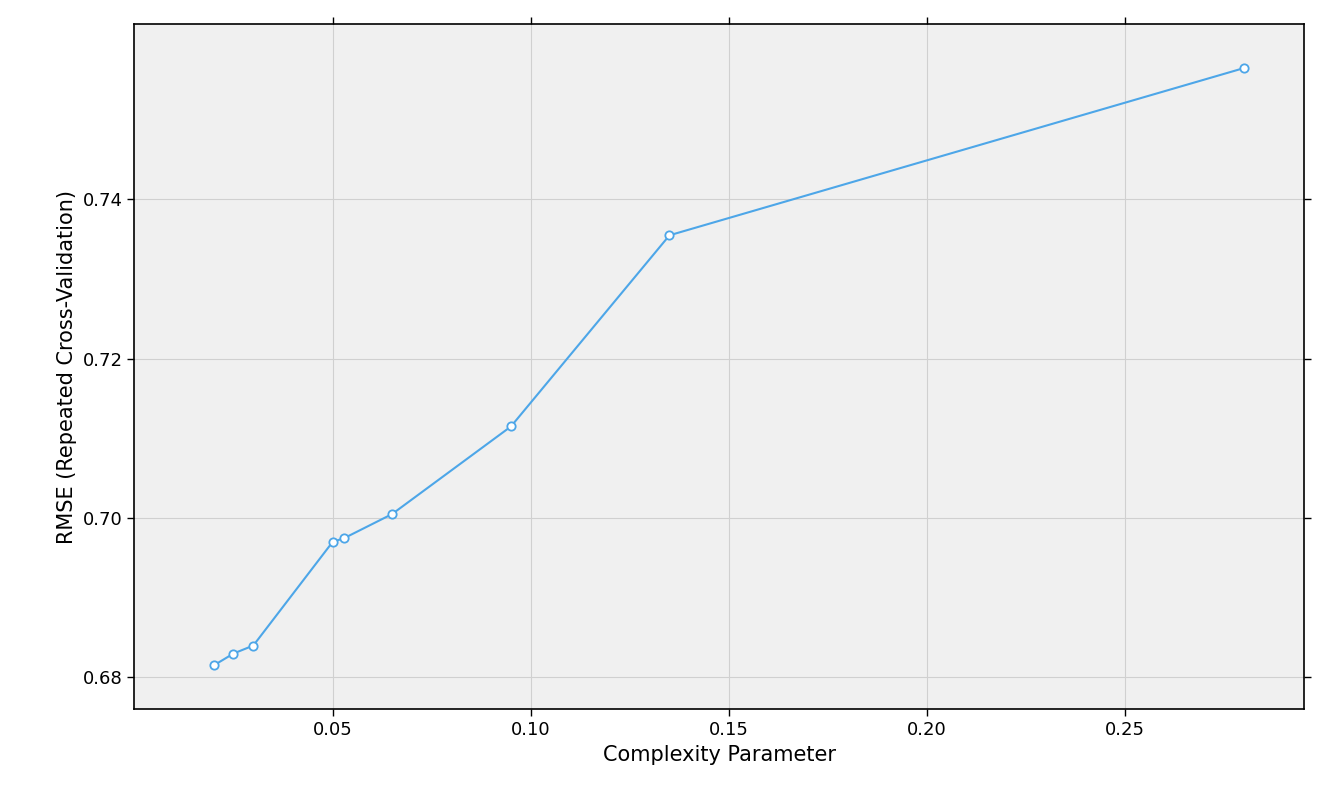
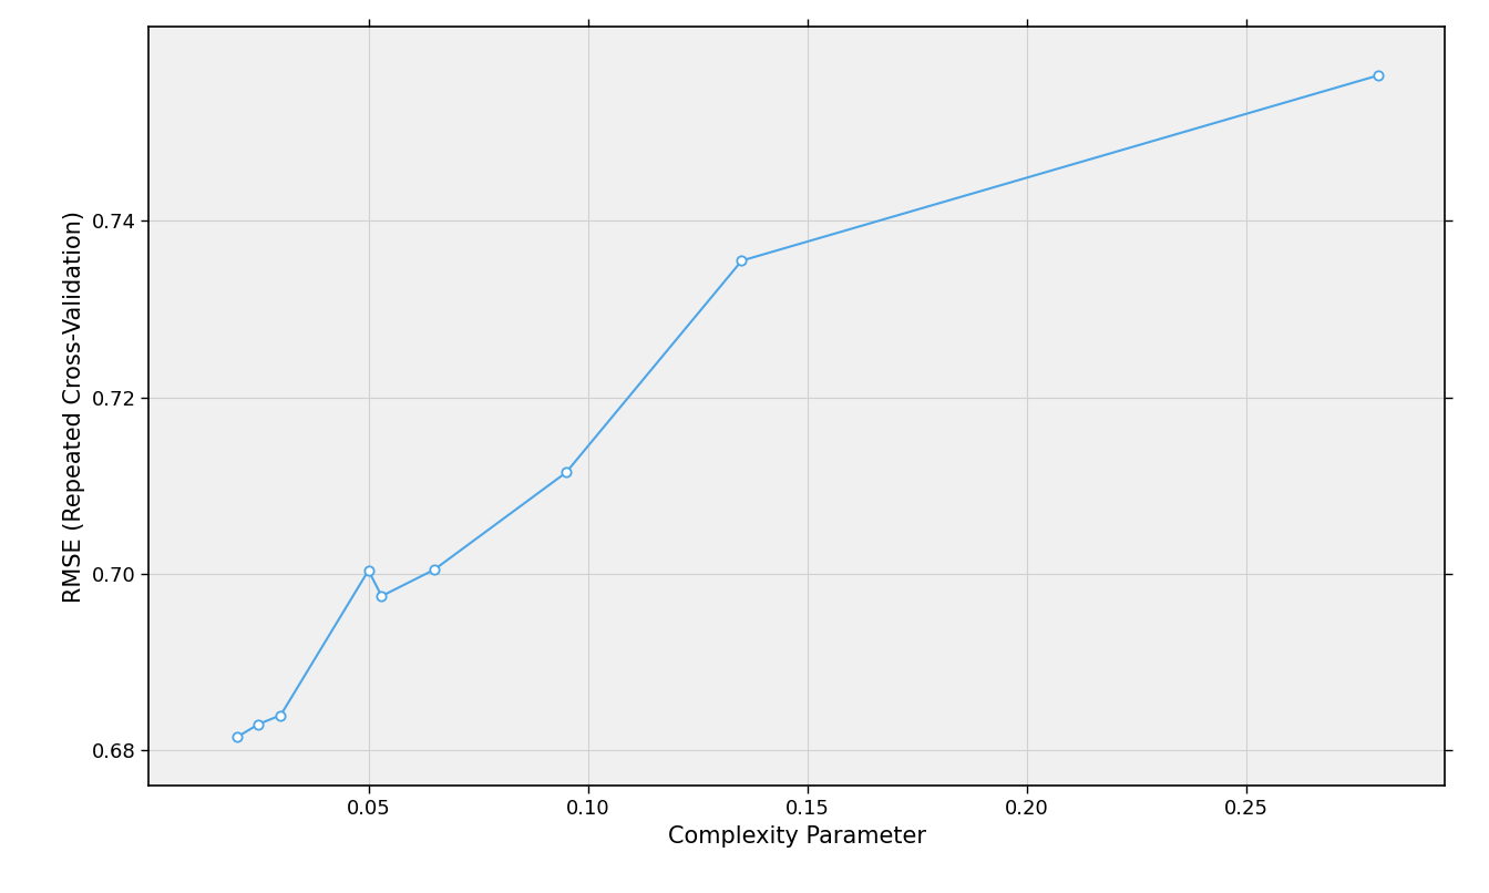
0.05: 0.6970 -> 0.7004
